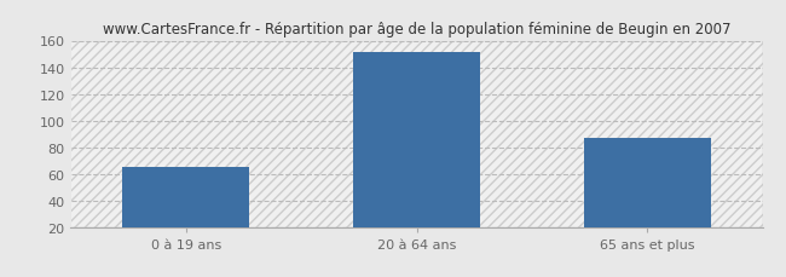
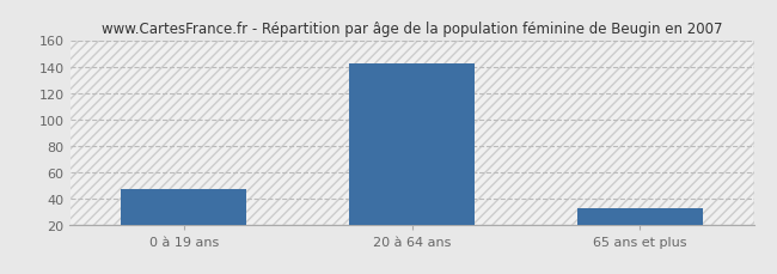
0 à 19 ans: 65 -> 47
20 à 64 ans: 151 -> 142
65 ans et plus: 87 -> 32
